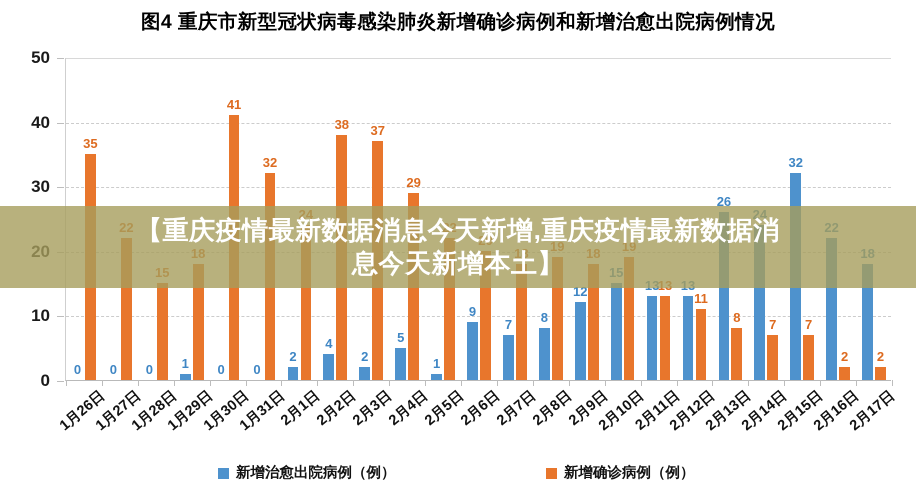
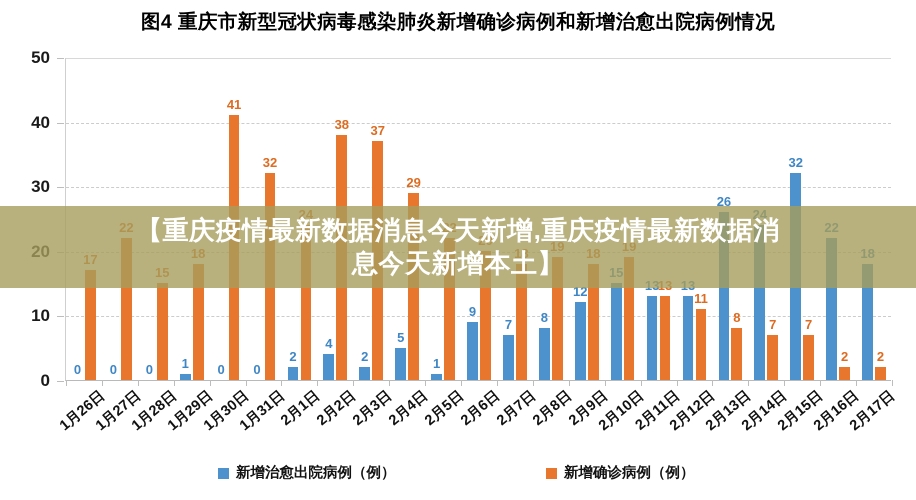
新增确诊病例（例）/1月26日: 35 -> 17
